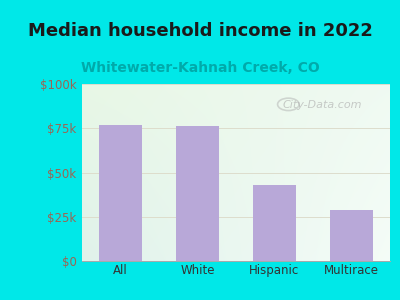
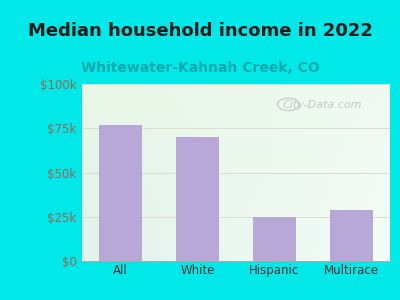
White: $76k -> $70k
Hispanic: $43k -> $25k
